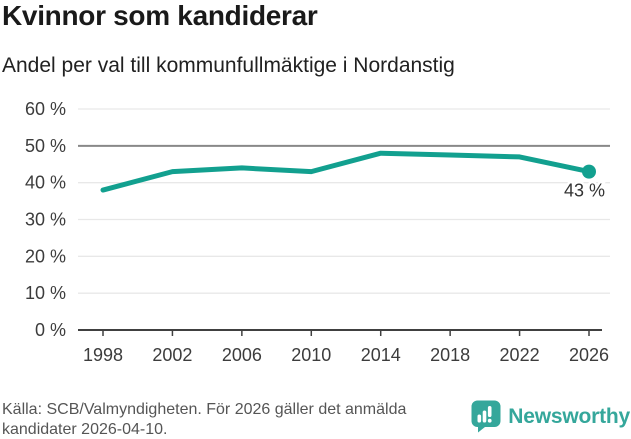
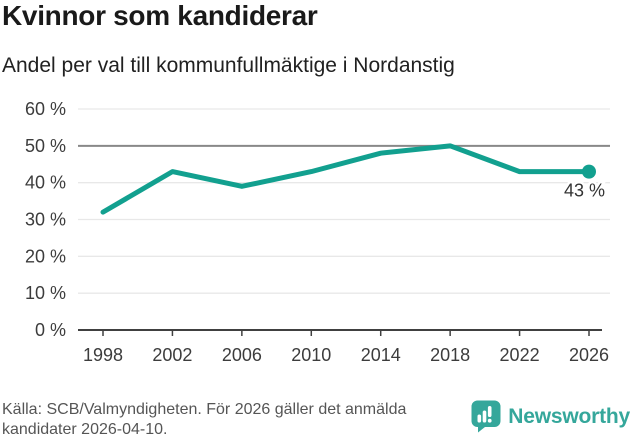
1998: 38% -> 32%
2006: 44% -> 39%
2018: 48% -> 50%
2022: 47% -> 43%
